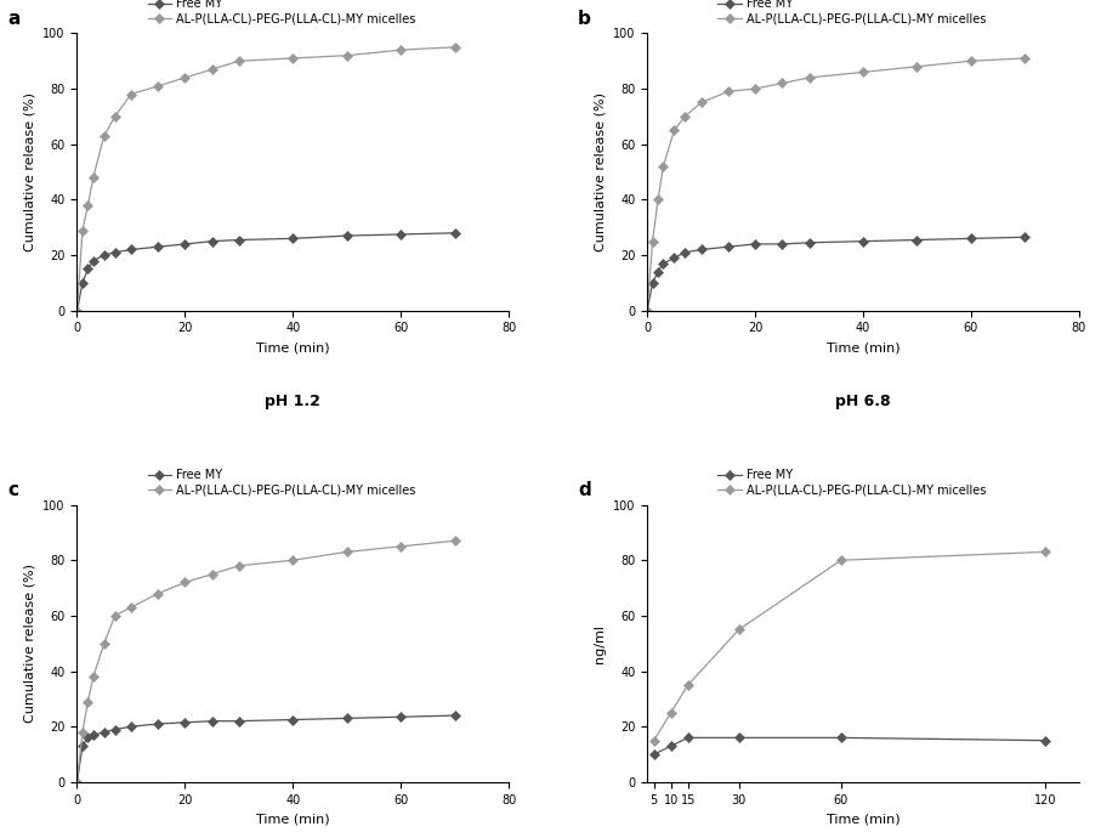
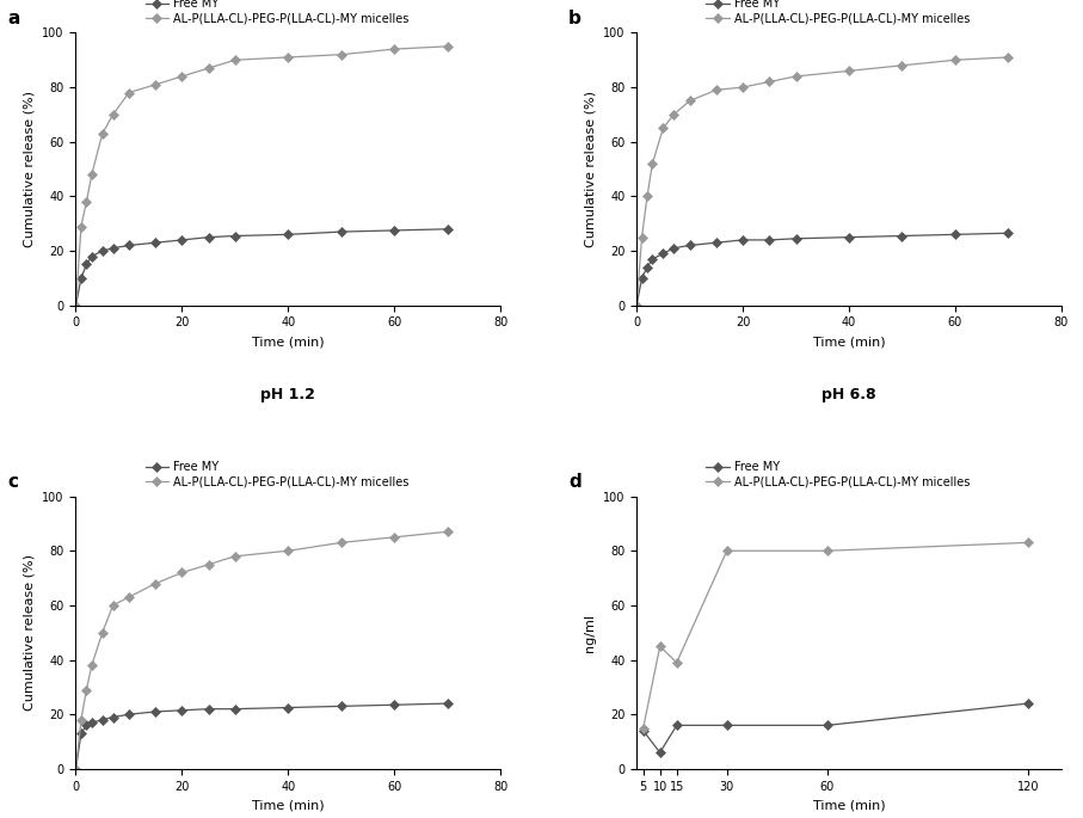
Free MY/5: 10 -> 14
Free MY/10: 13 -> 6
AL-P(LLA-CL)-PEG-P(LLA-CL)-MY micelles/10: 25 -> 45
AL-P(LLA-CL)-PEG-P(LLA-CL)-MY micelles/15: 35 -> 39
AL-P(LLA-CL)-PEG-P(LLA-CL)-MY micelles/30: 55 -> 80
Free MY/120: 15 -> 24
